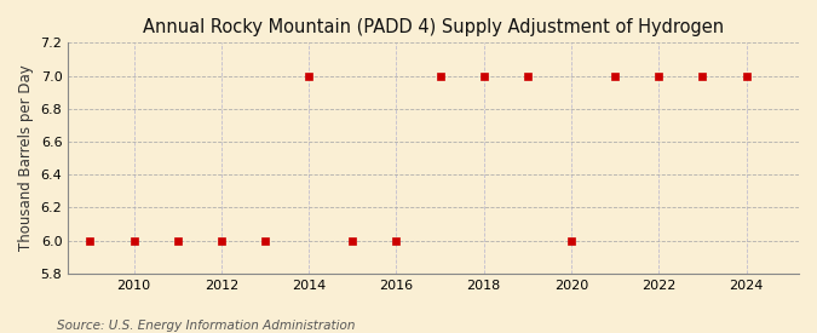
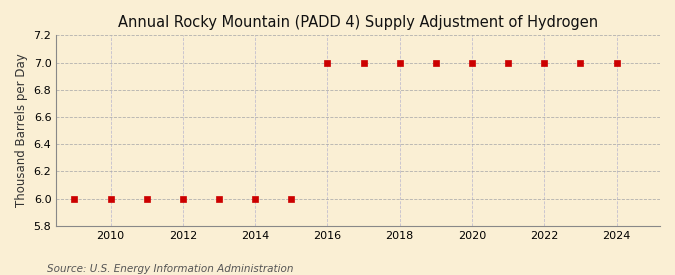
2014: 7 -> 6
2016: 6 -> 7
2020: 6 -> 7
